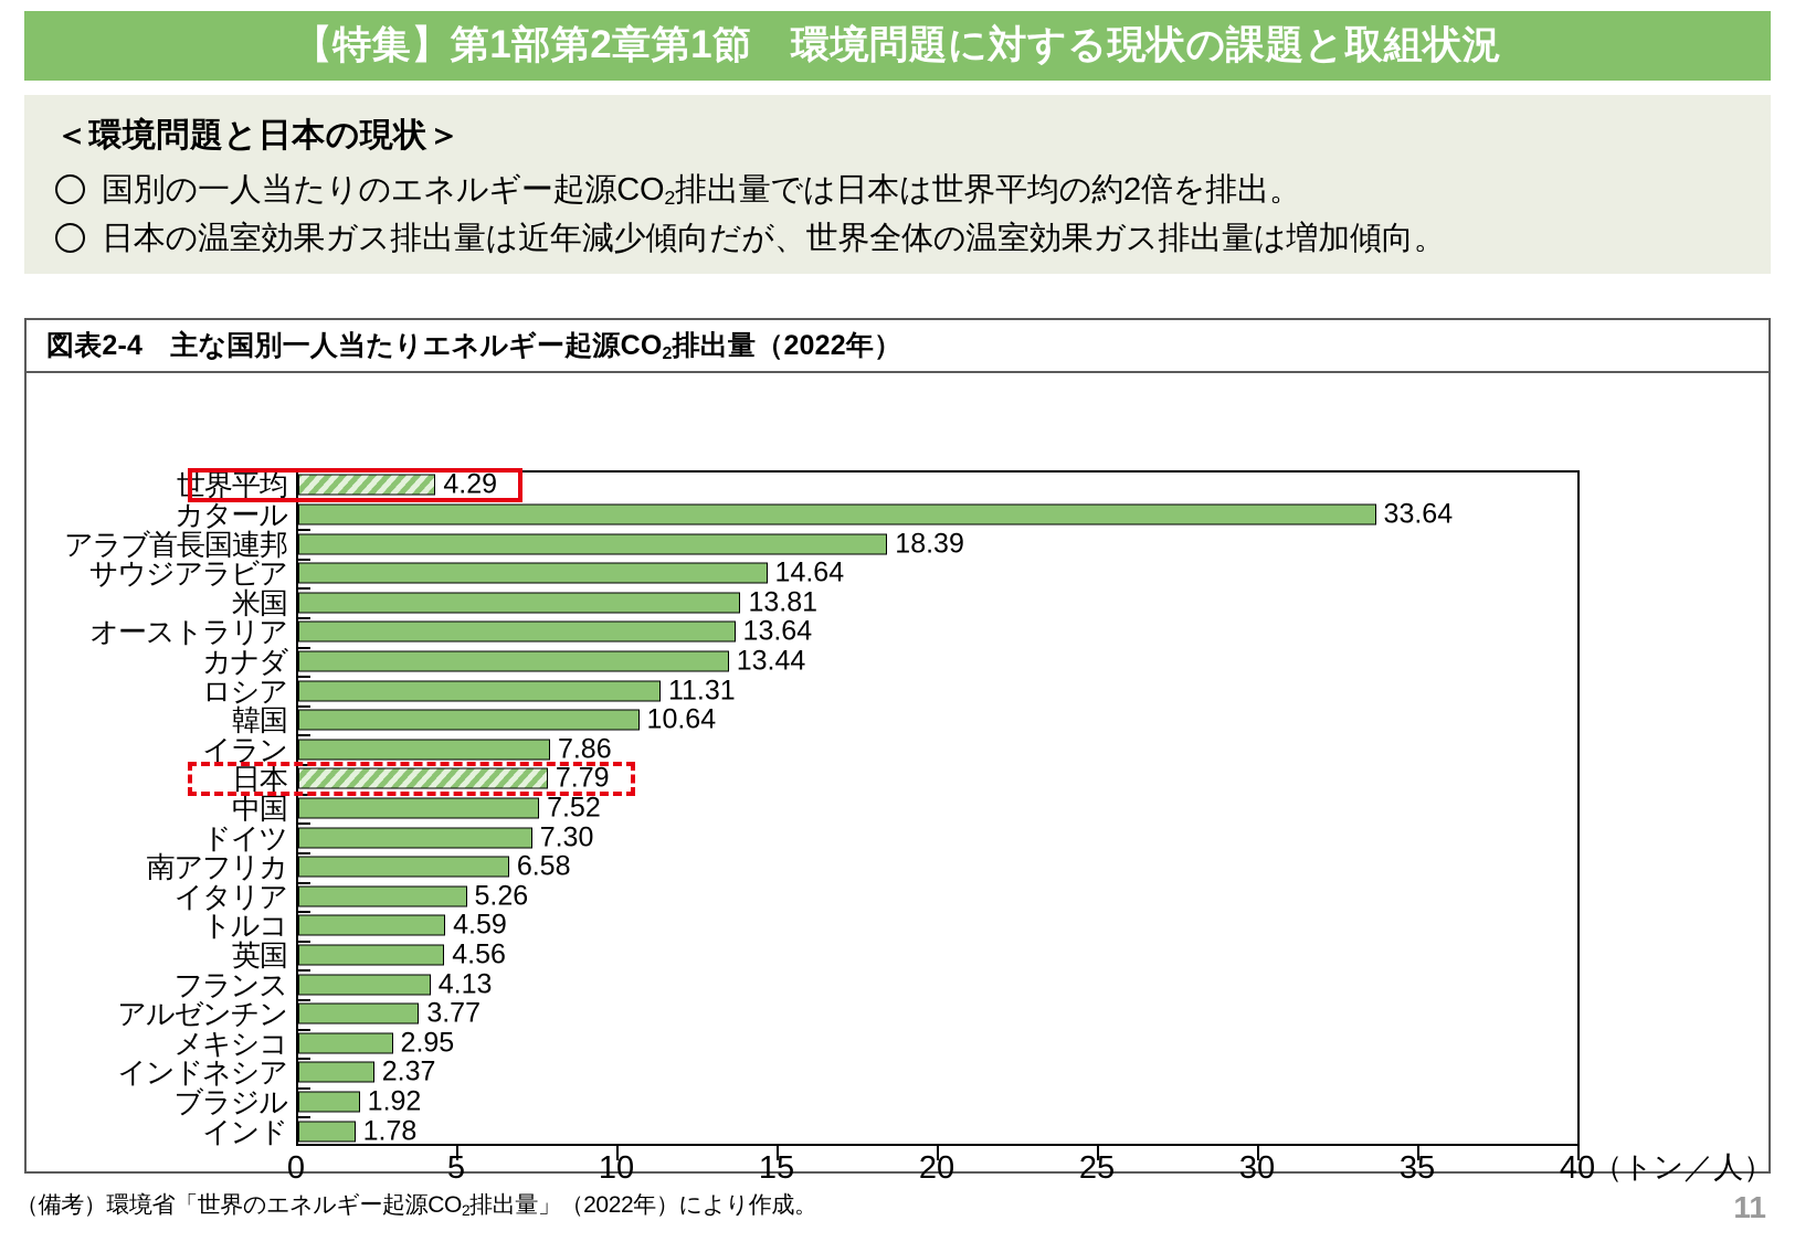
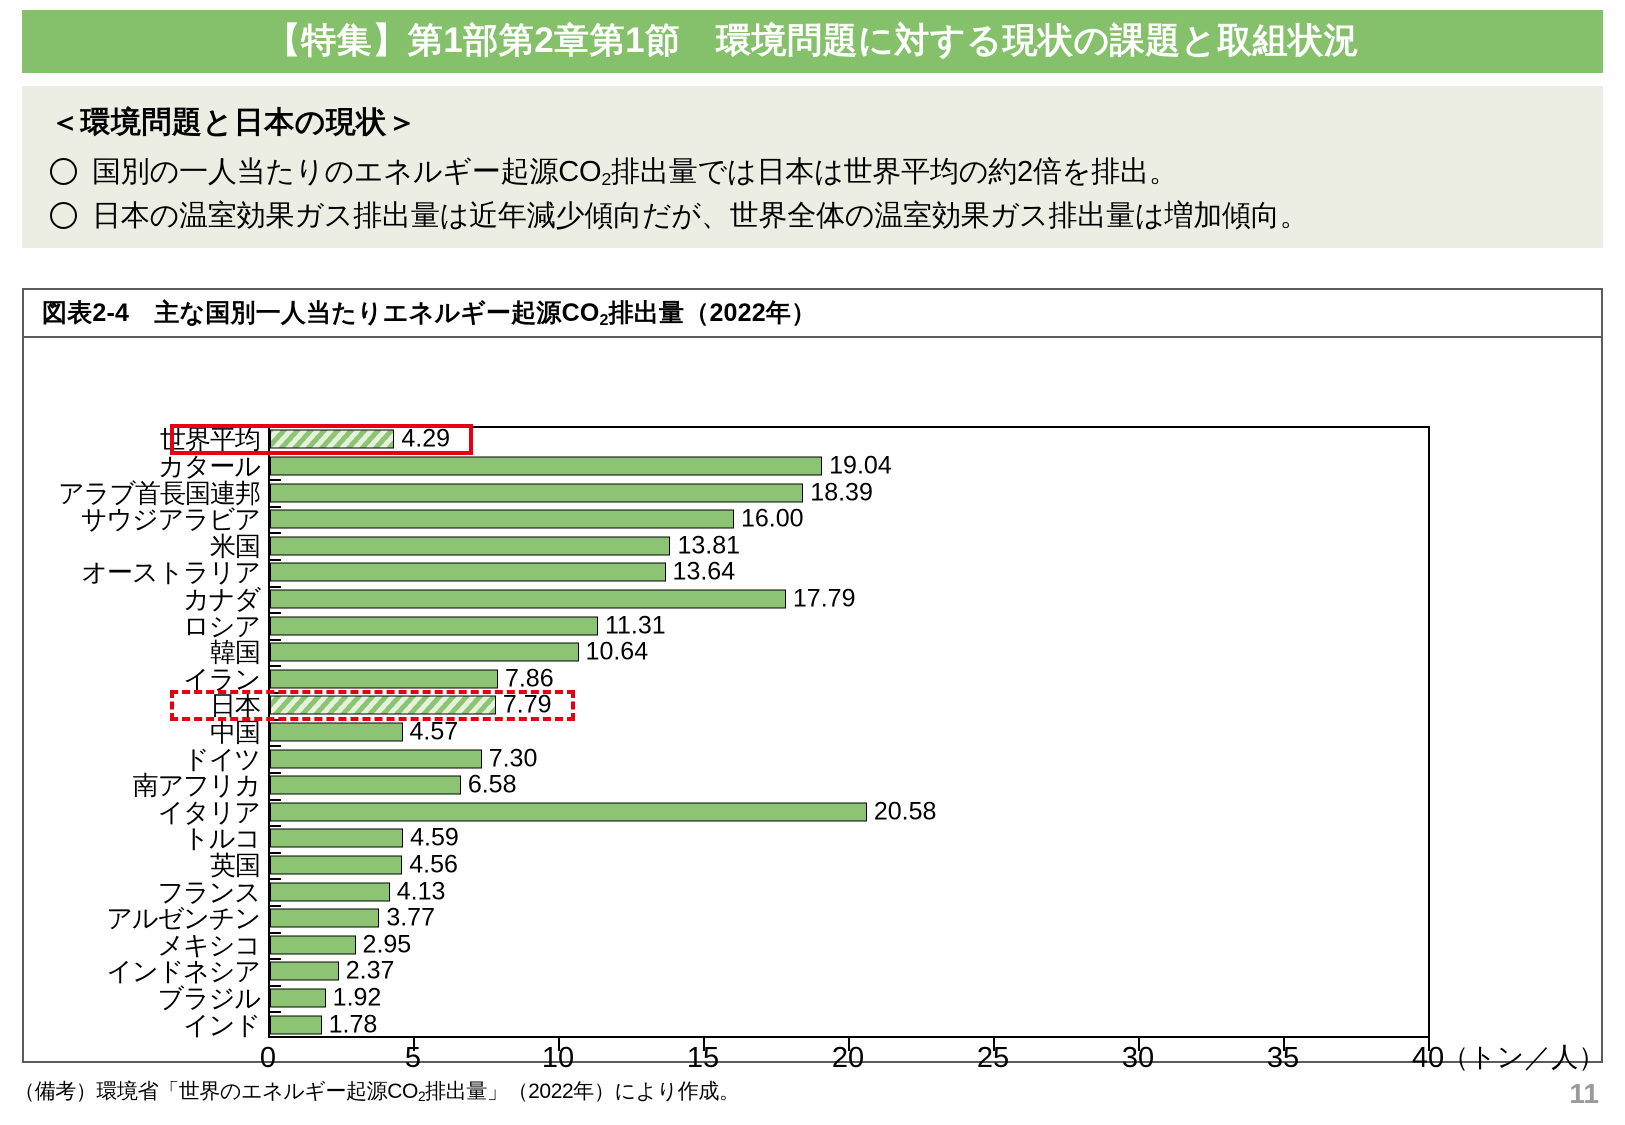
カタール: 33.64 -> 19.04
サウジアラビア: 14.64 -> 16.00
カナダ: 13.44 -> 17.79
中国: 7.52 -> 4.57
イタリア: 5.26 -> 20.58
